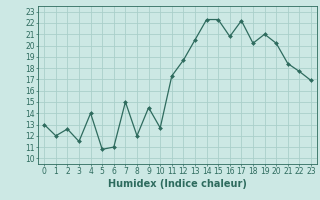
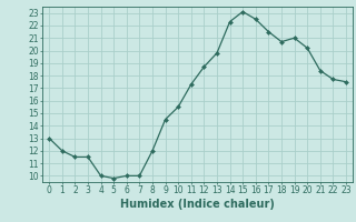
2: 12.6 -> 11.5
4: 14.0 -> 10.0
5: 10.8 -> 9.8
6: 11.0 -> 10.0
7: 15.0 -> 10.0
10: 12.7 -> 15.5
13: 20.5 -> 19.8
15: 22.3 -> 23.1
16: 20.8 -> 22.5
17: 22.2 -> 21.5
18: 20.2 -> 20.7
23: 16.9 -> 17.5
